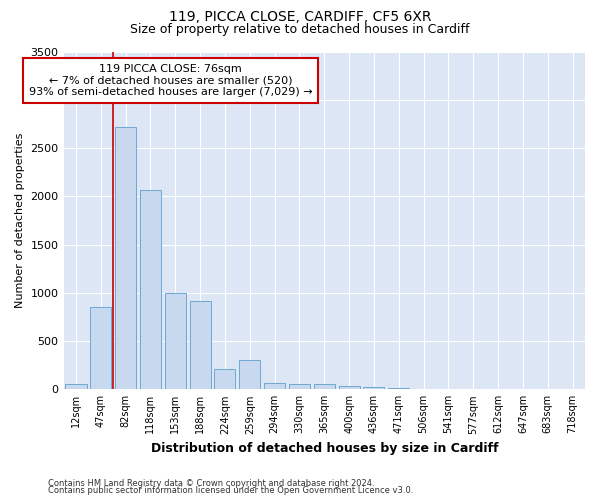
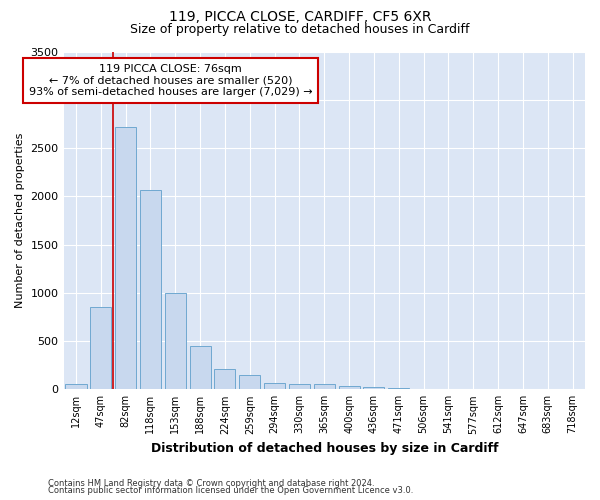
188sqm: 920 -> 450
259sqm: 300 -> 150
